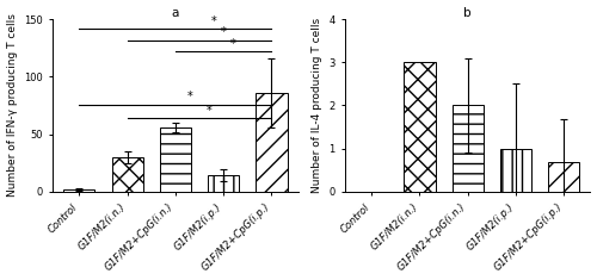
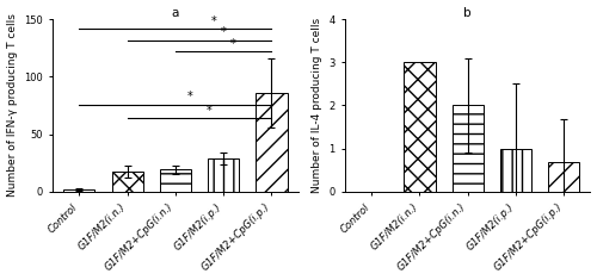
a/G1F/M2(i.n.): 30 -> 17
a/G1F/M2+CpG(i.n.): 56 -> 19
a/G1F/M2(i.p.): 14 -> 29
